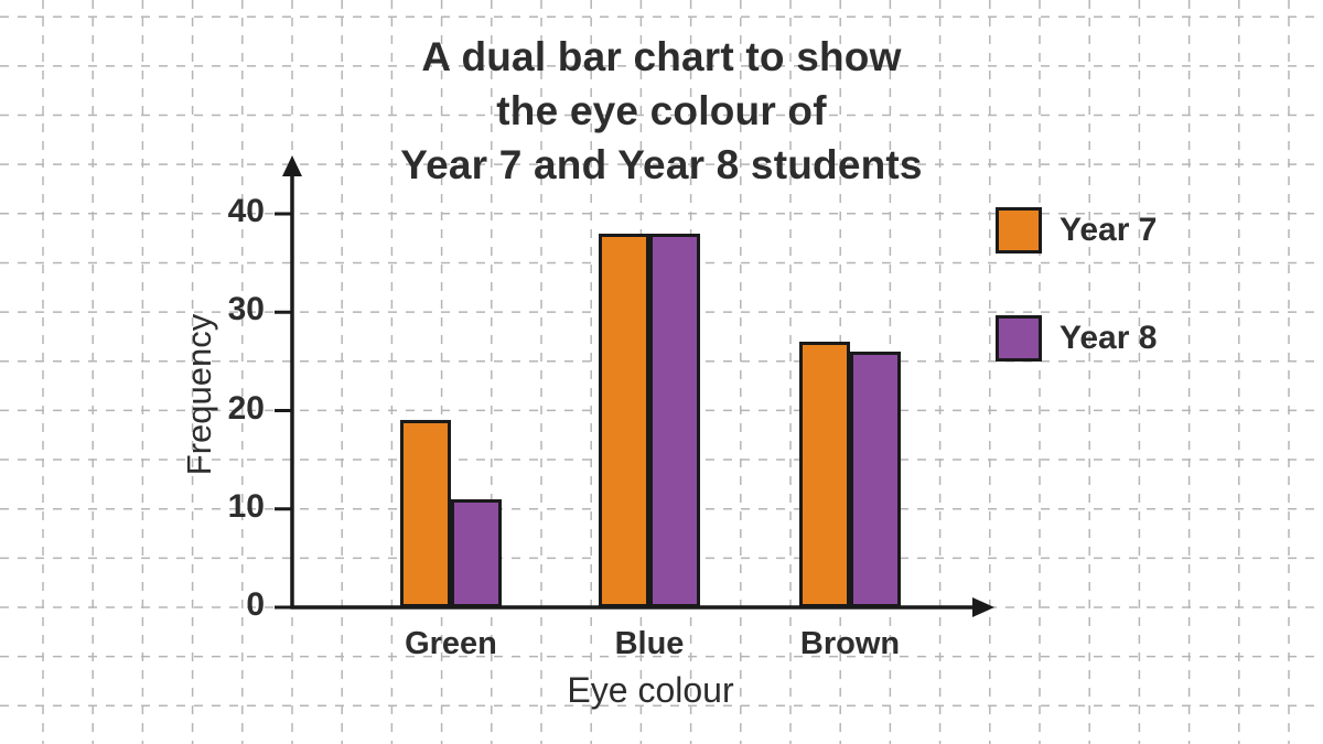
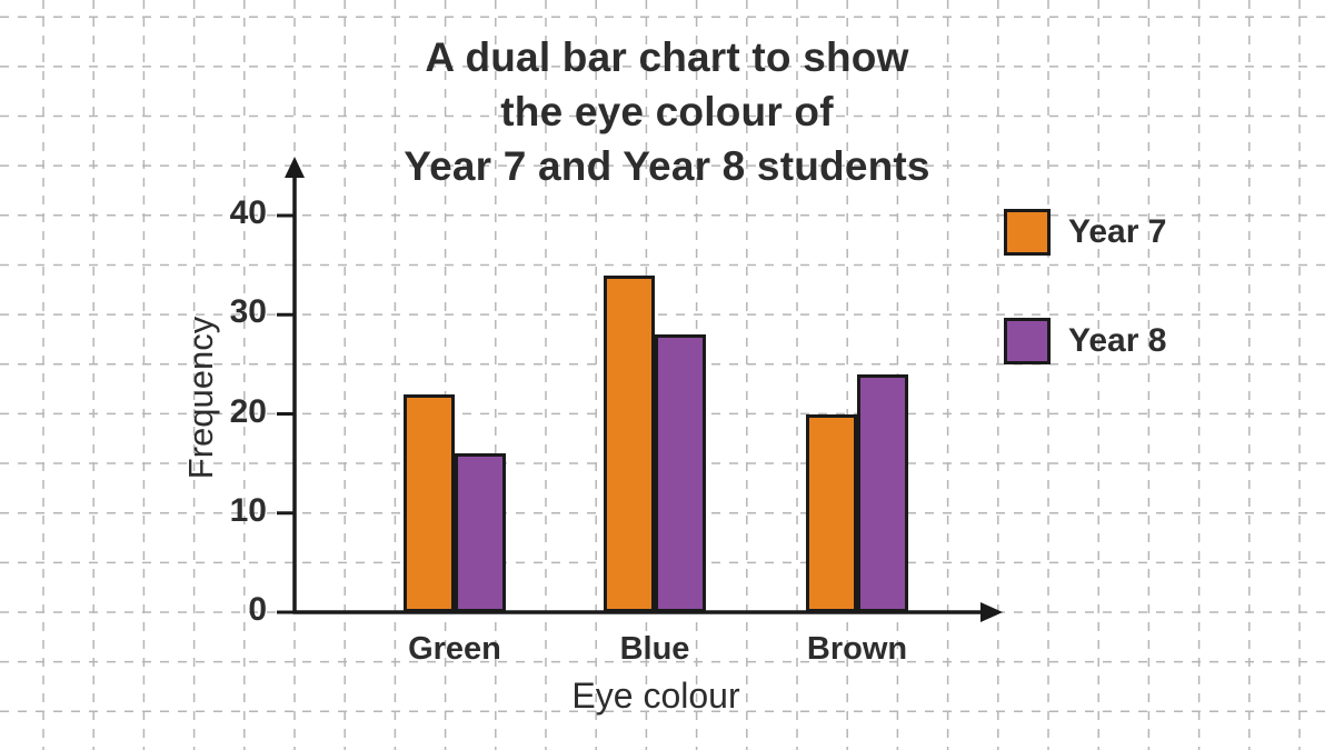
Year 7/Green: 19 -> 22
Year 8/Green: 11 -> 16
Year 7/Blue: 38 -> 34
Year 8/Blue: 38 -> 28
Year 7/Brown: 27 -> 20
Year 8/Brown: 26 -> 24
